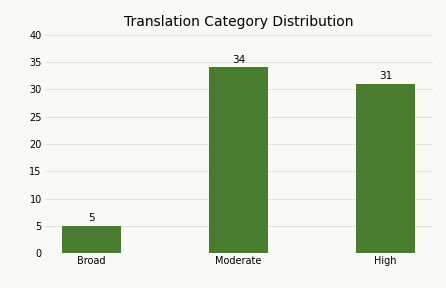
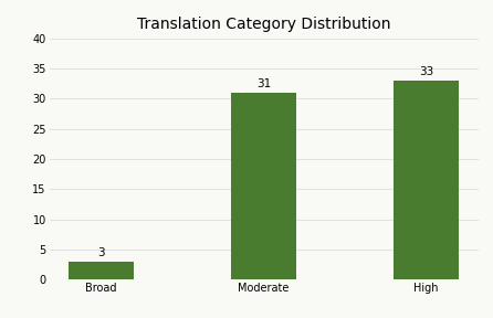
Broad: 5 -> 3
Moderate: 34 -> 31
High: 31 -> 33
